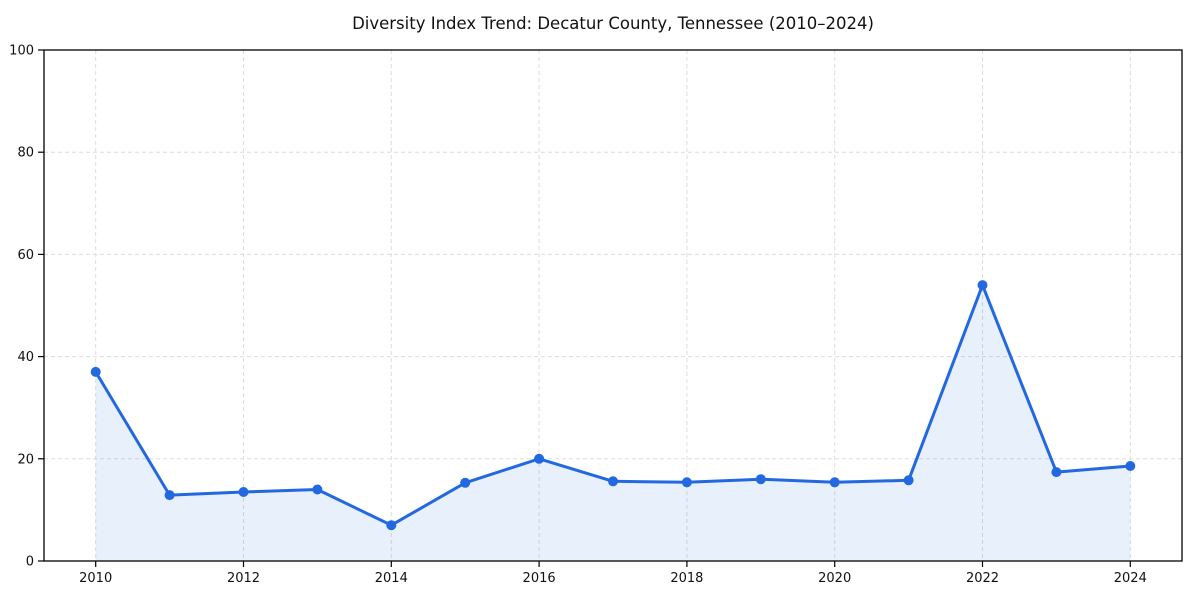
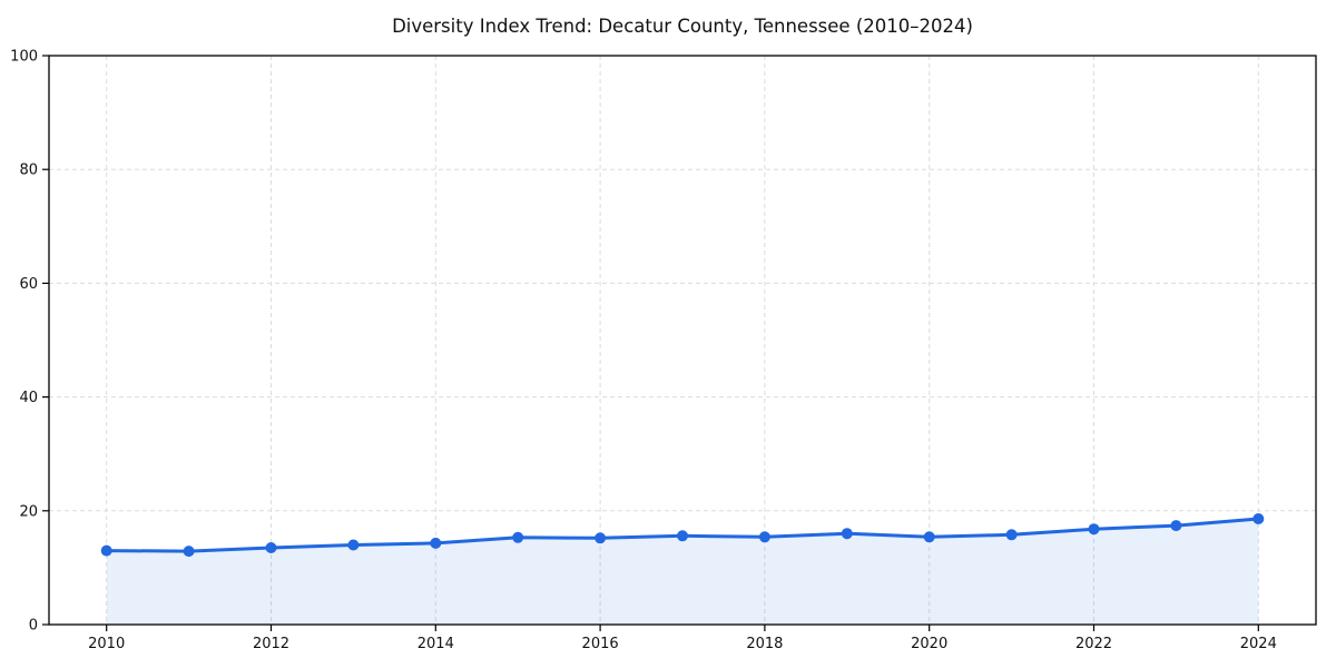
2010: 37 -> 13
2014: 7 -> 14
2016: 20 -> 15
2022: 54 -> 17
